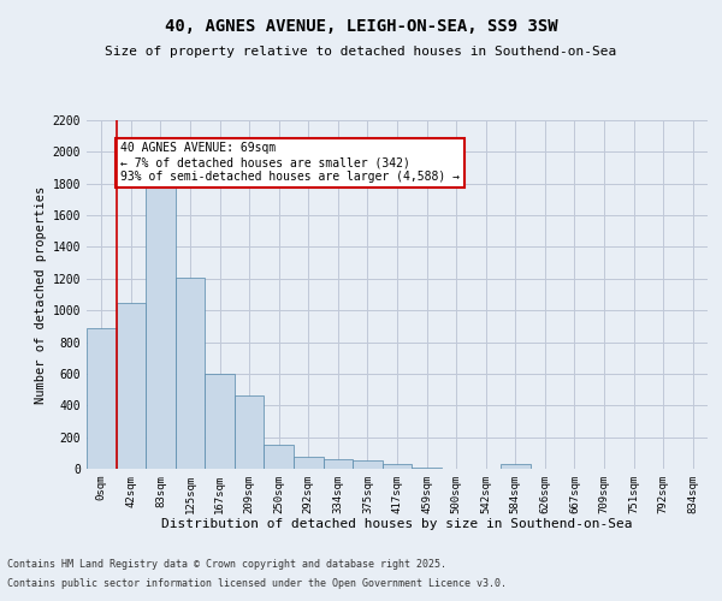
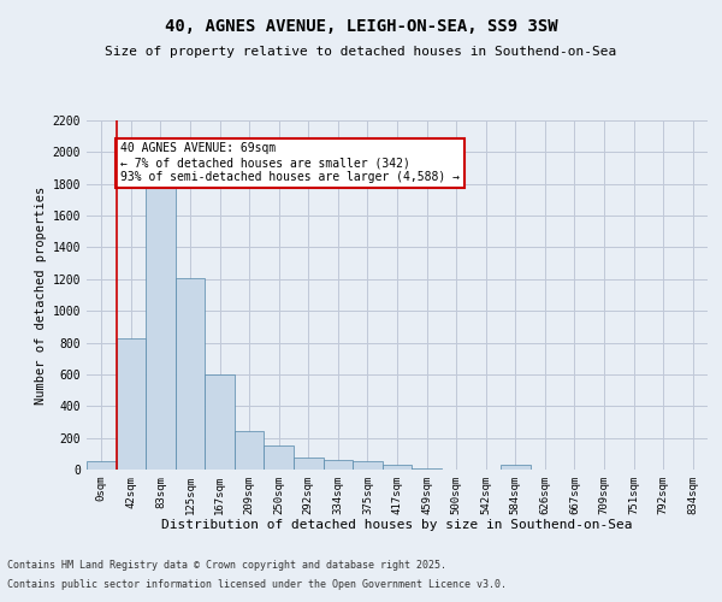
0sqm: 890 -> 50
42sqm: 1050 -> 830
209sqm: 460 -> 240
